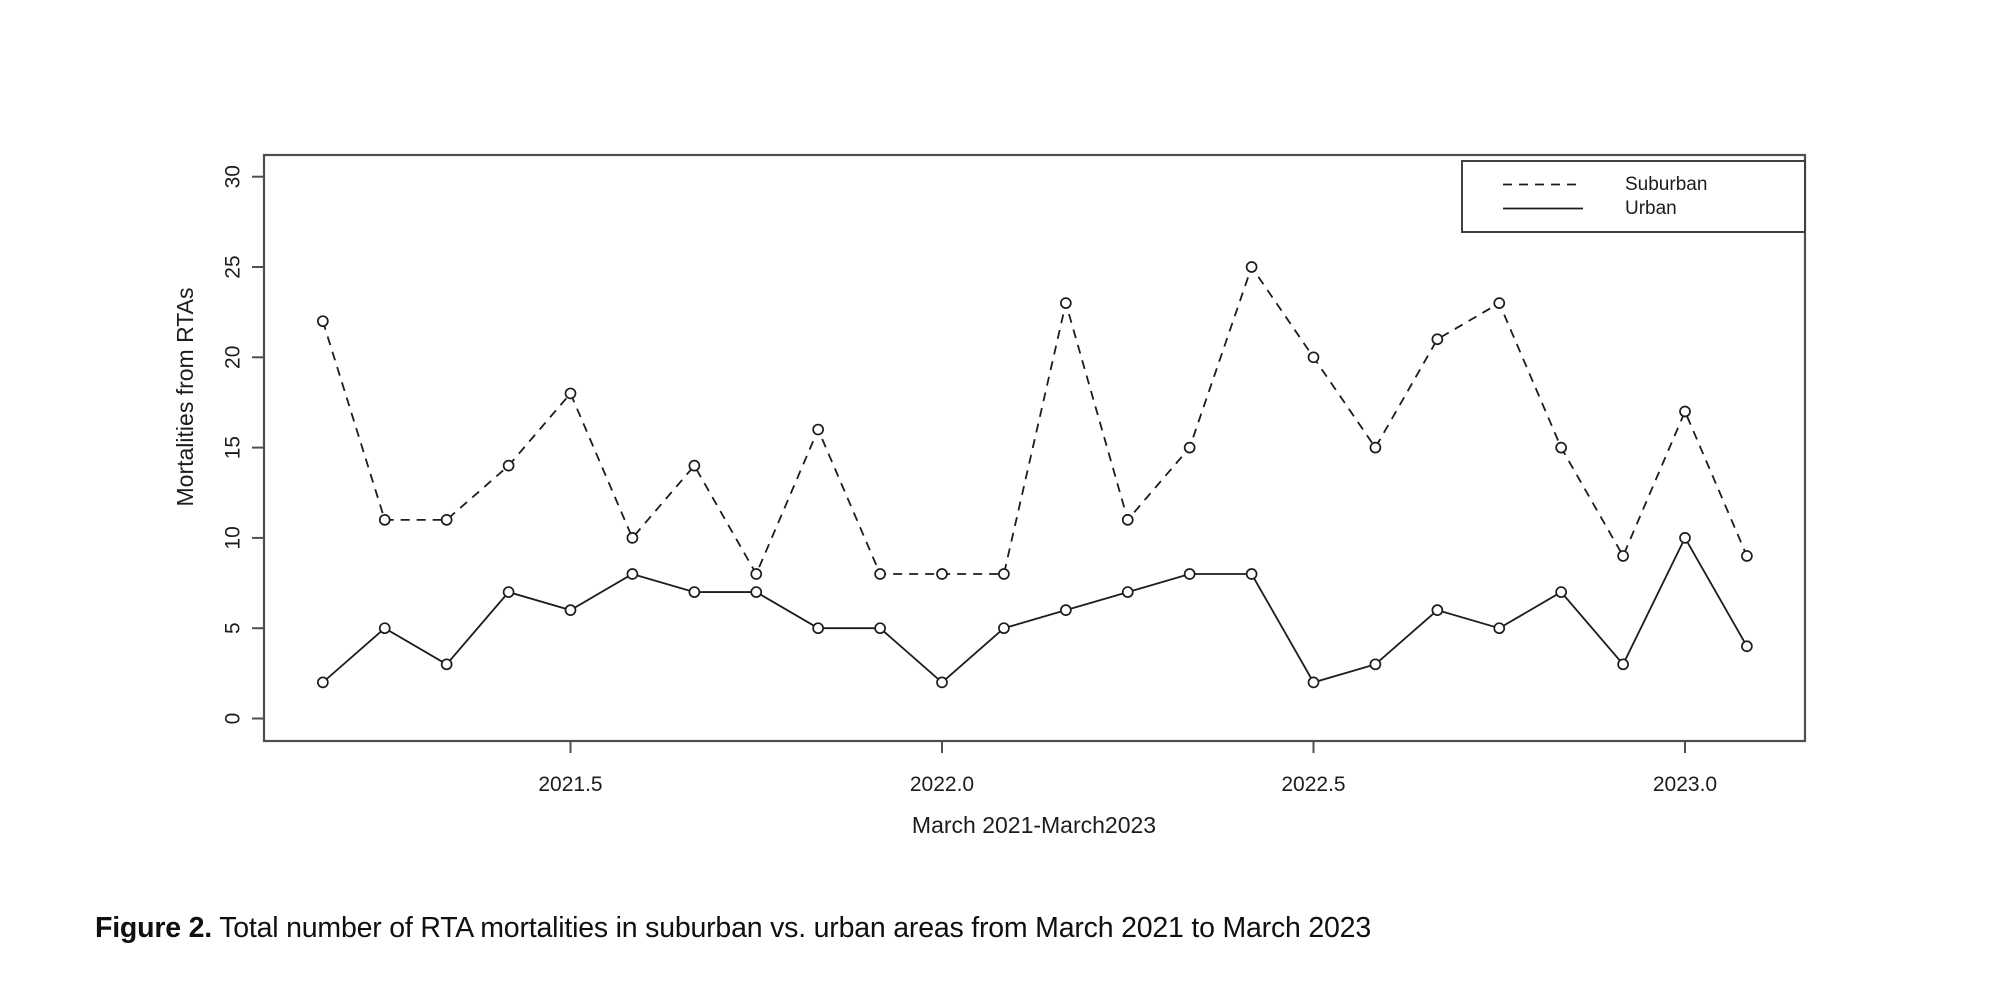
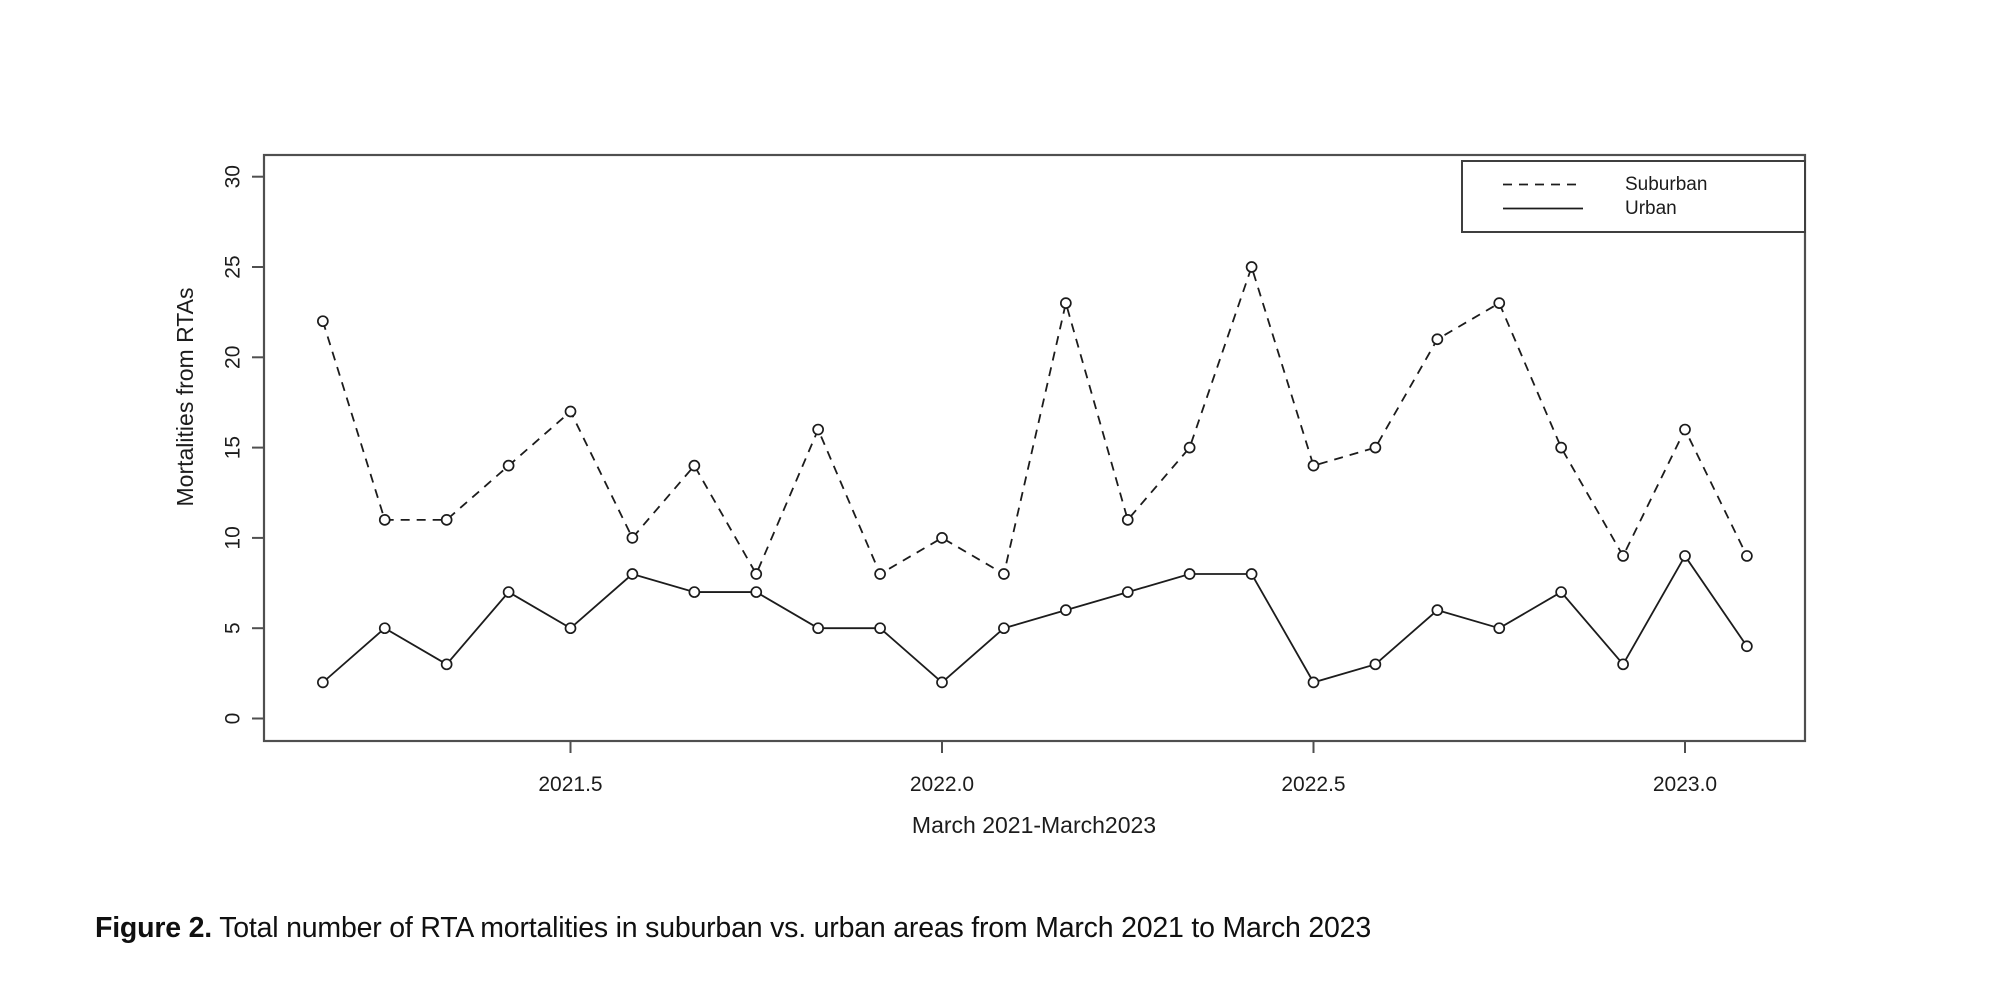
Suburban/2021.5: 18 -> 17
Urban/2021.5: 6 -> 5
Suburban/2022.0: 8 -> 10
Suburban/2022.5: 20 -> 14
Suburban/2023.0: 17 -> 16
Urban/2023.0: 10 -> 9
